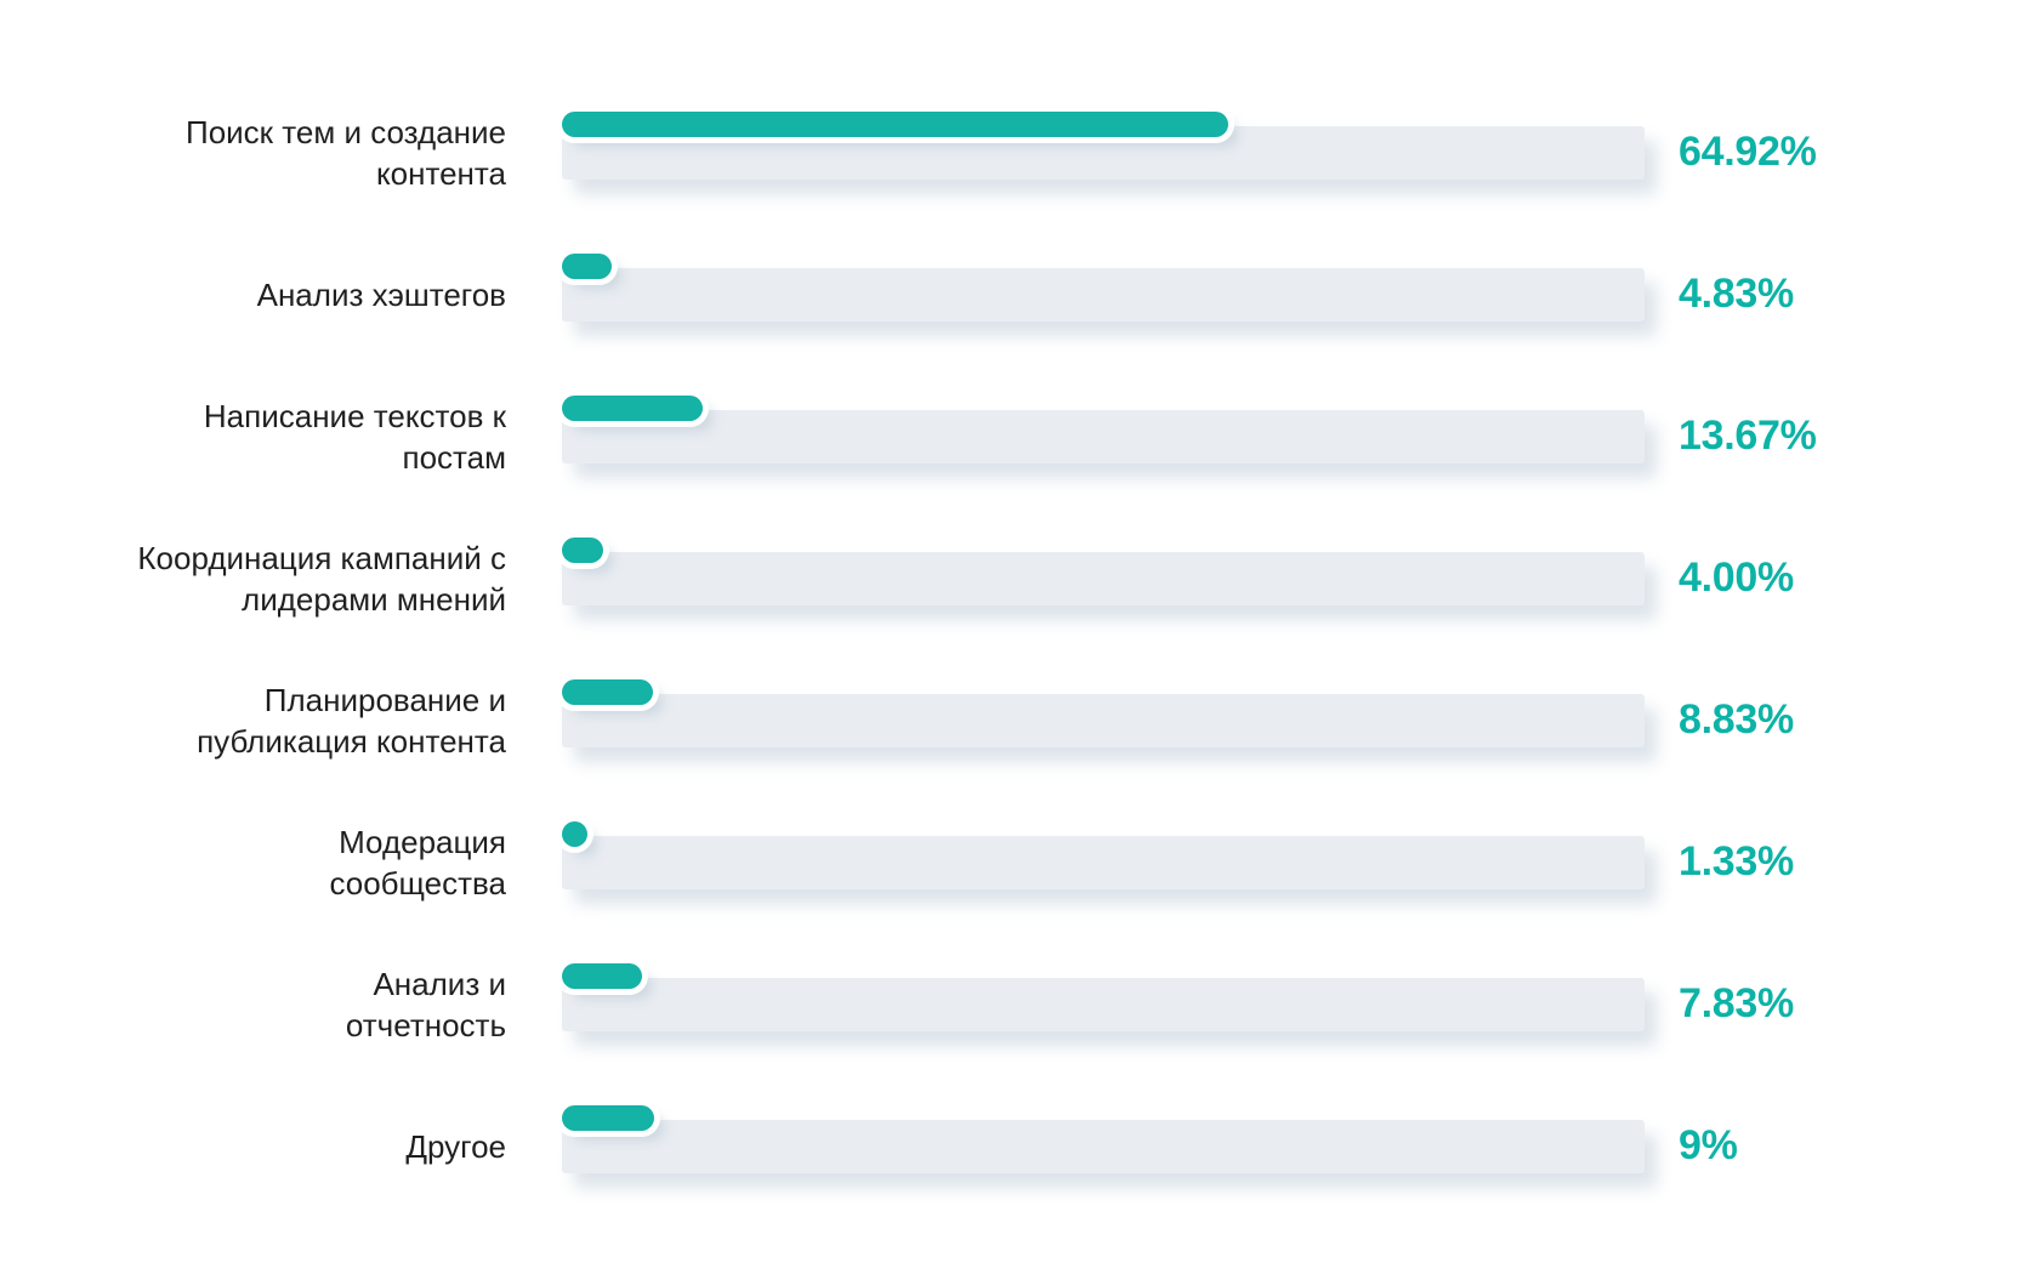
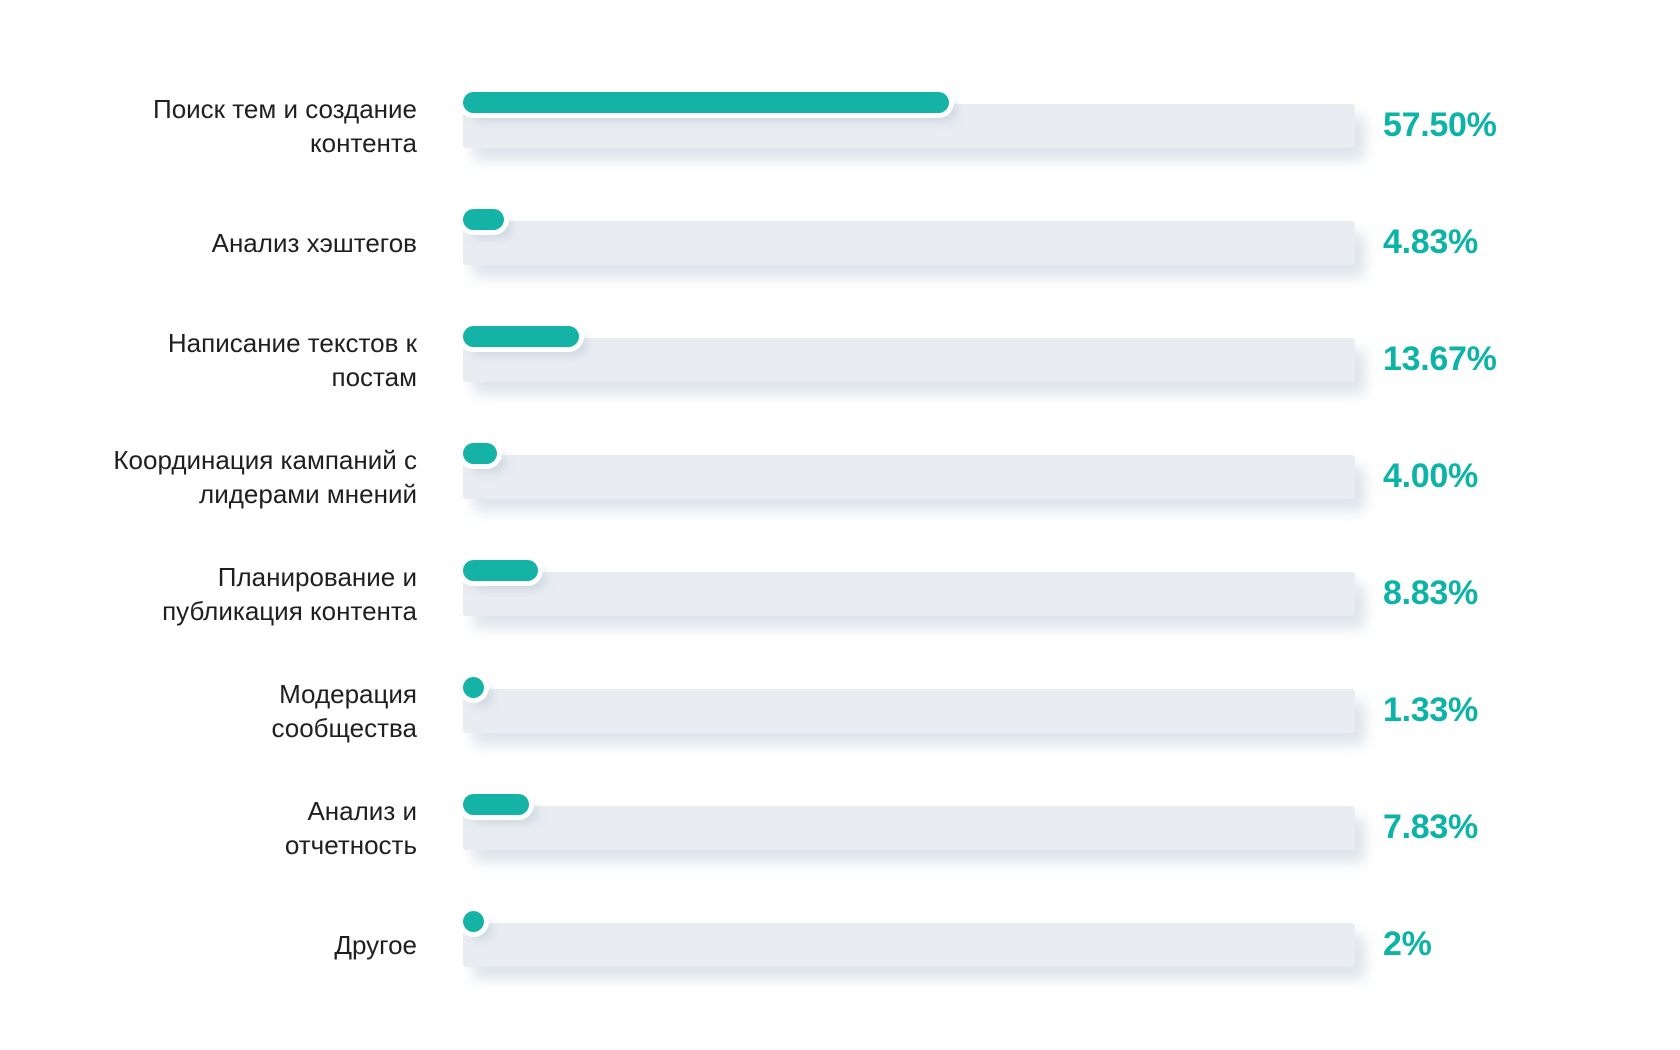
Поиск тем и создание контента: 64.92% -> 57.50%
Другое: 9% -> 2%
